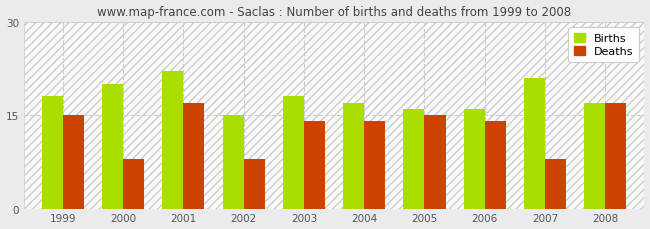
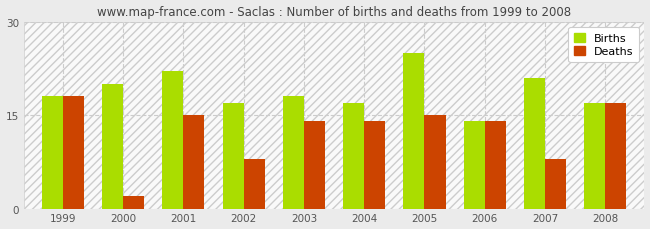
Deaths/1999: 15 -> 18
Deaths/2000: 8 -> 2
Deaths/2001: 17 -> 15
Births/2002: 15 -> 17
Births/2005: 16 -> 25
Births/2006: 16 -> 14
